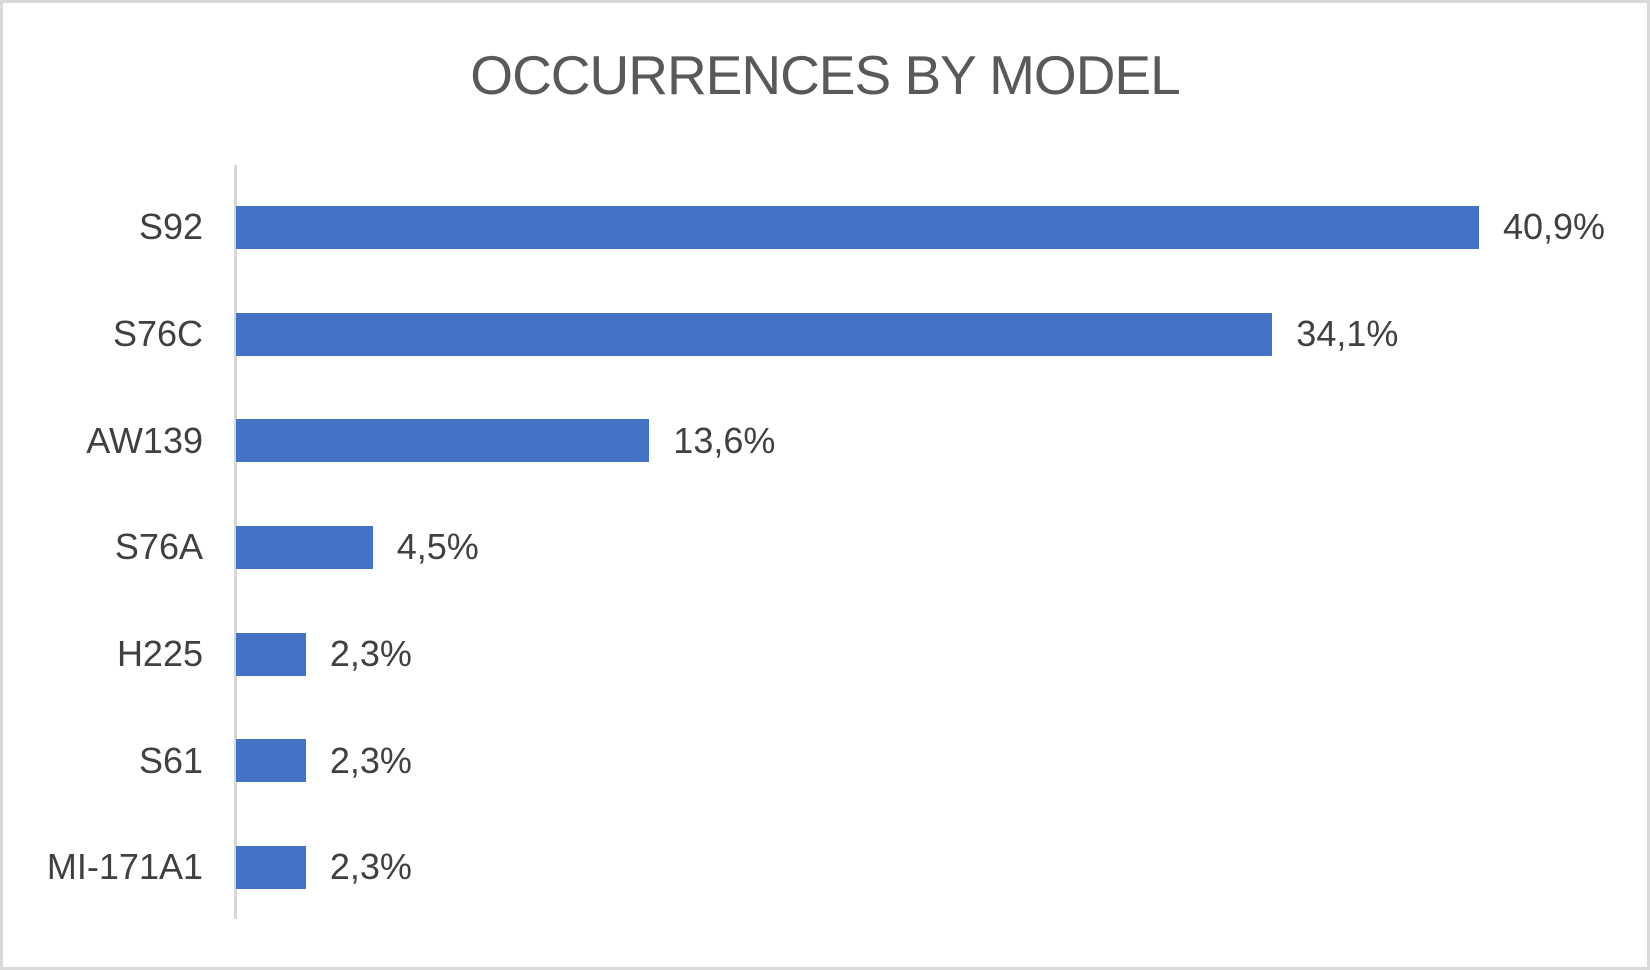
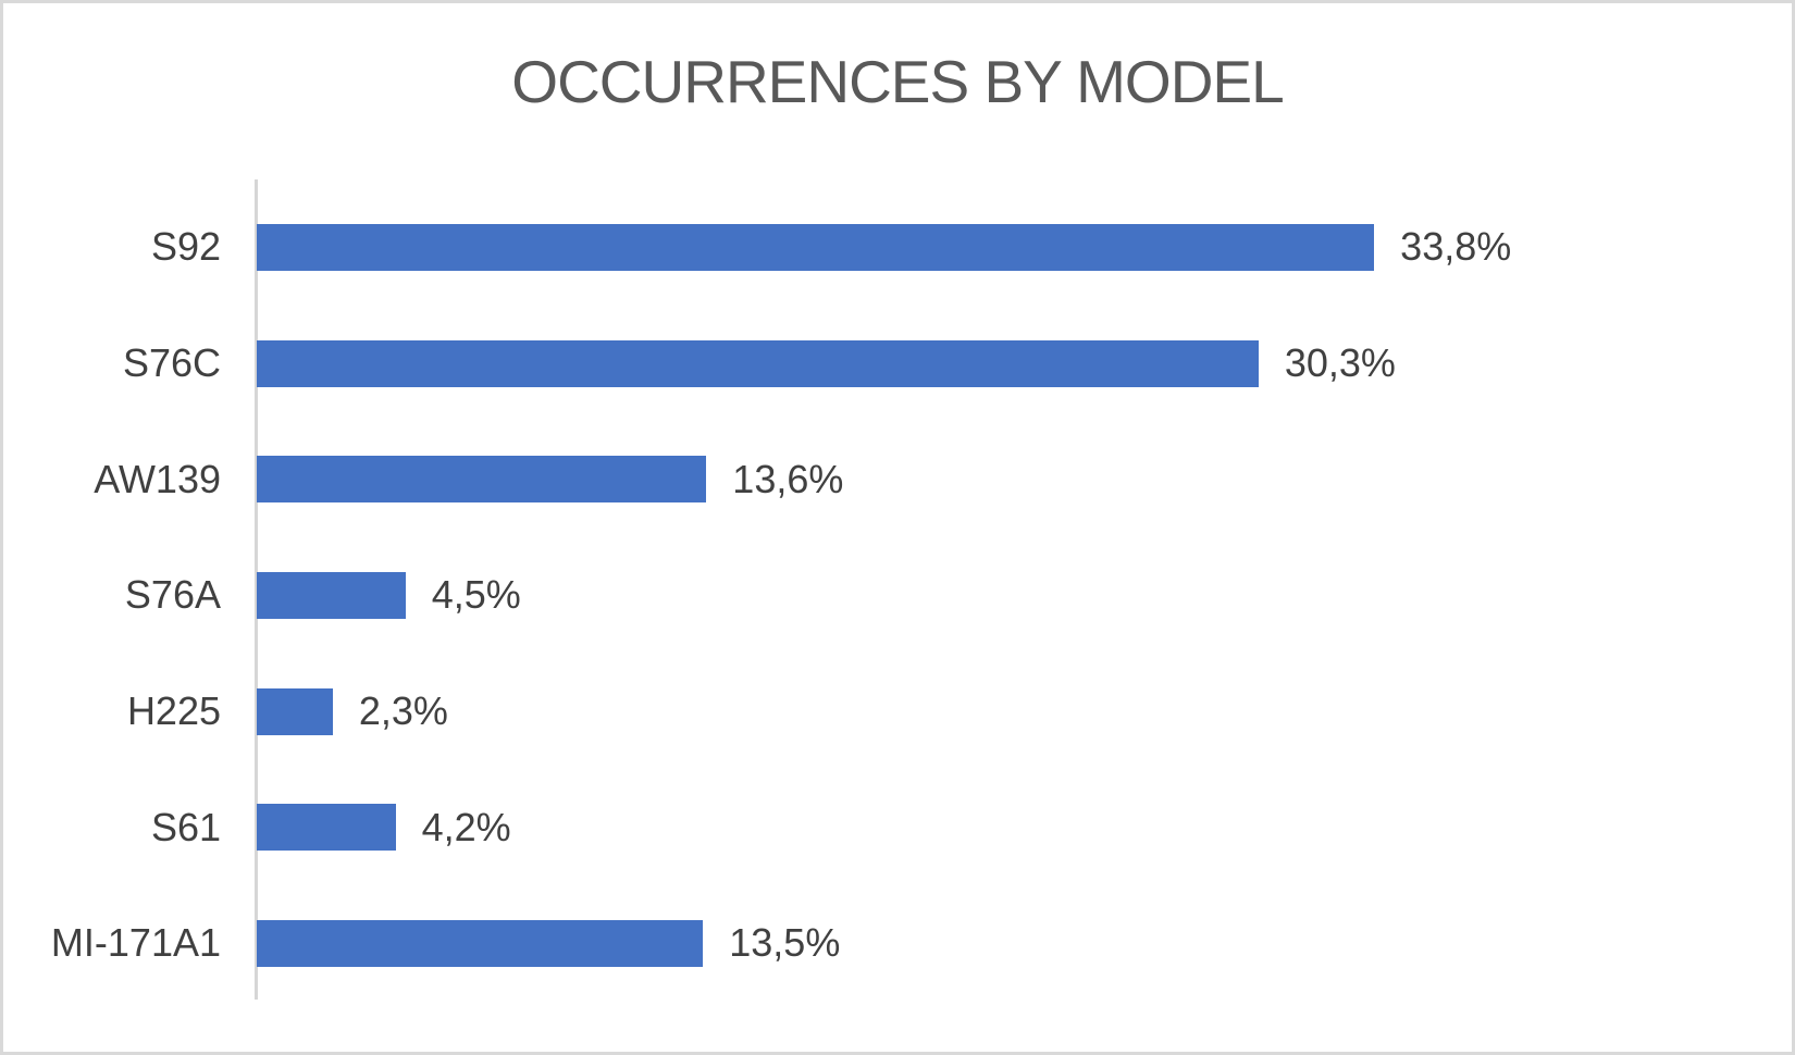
S92: 40,9% -> 33,8%
S76C: 34,1% -> 30,3%
S61: 2,3% -> 4,2%
MI-171A1: 2,3% -> 13,5%
